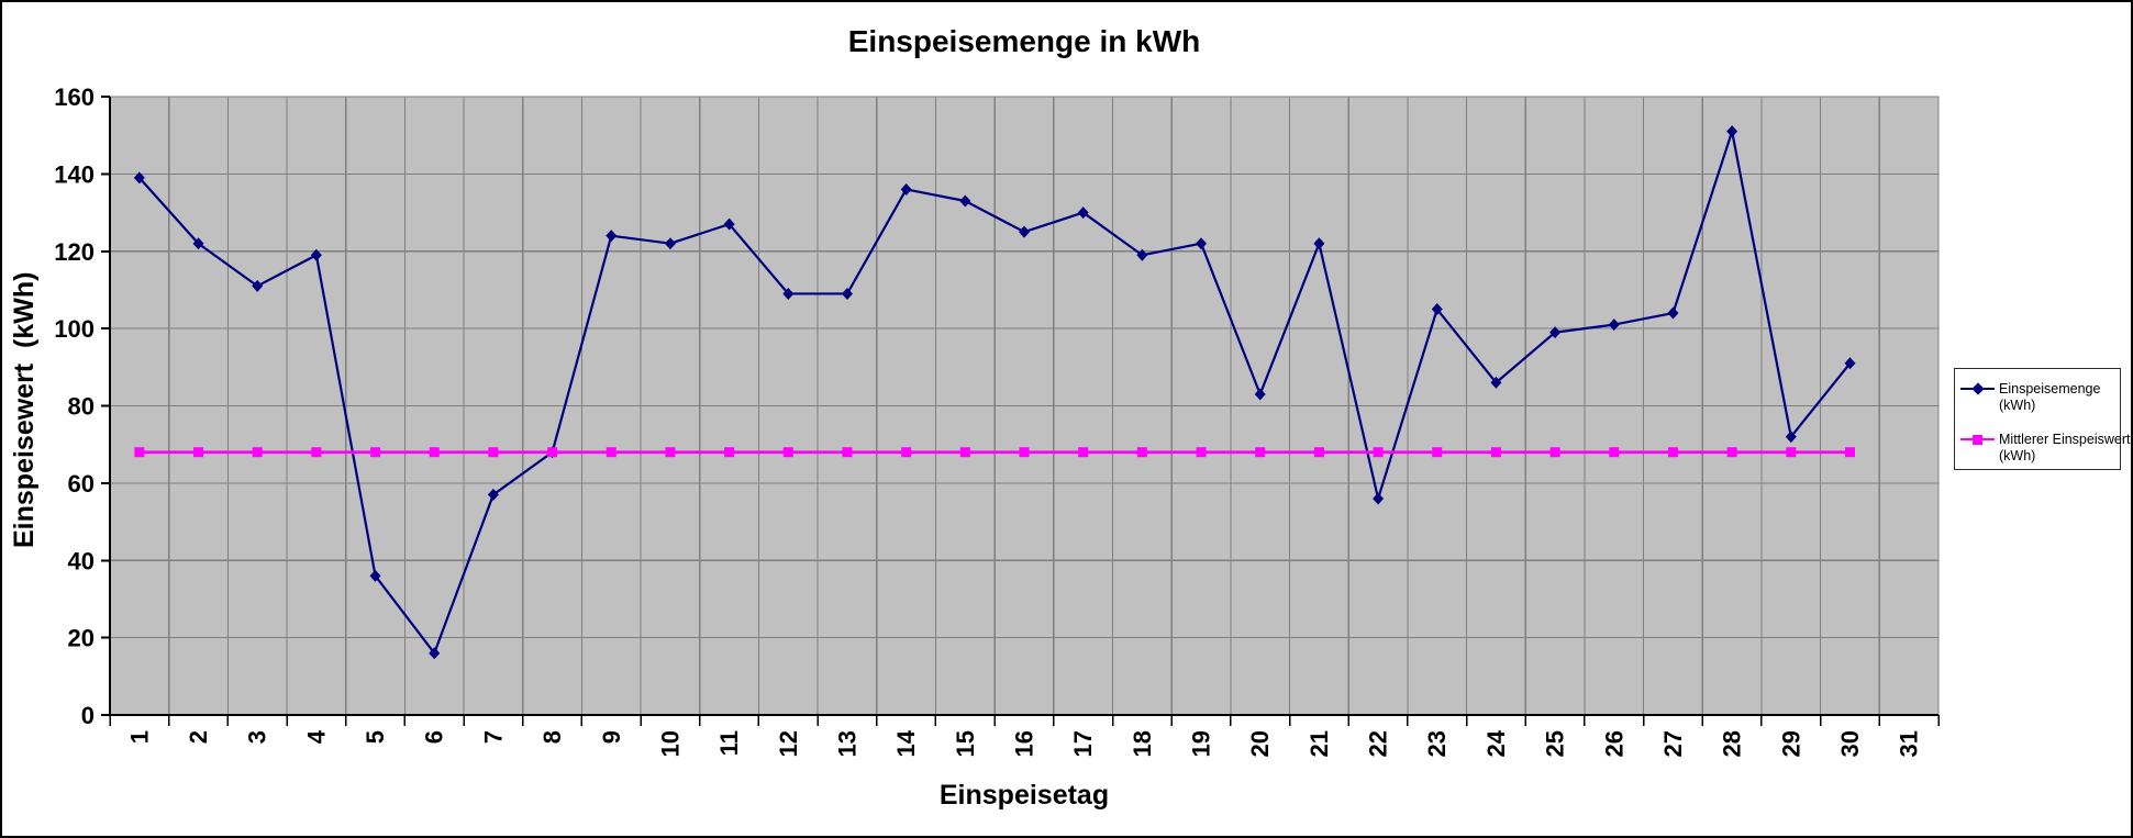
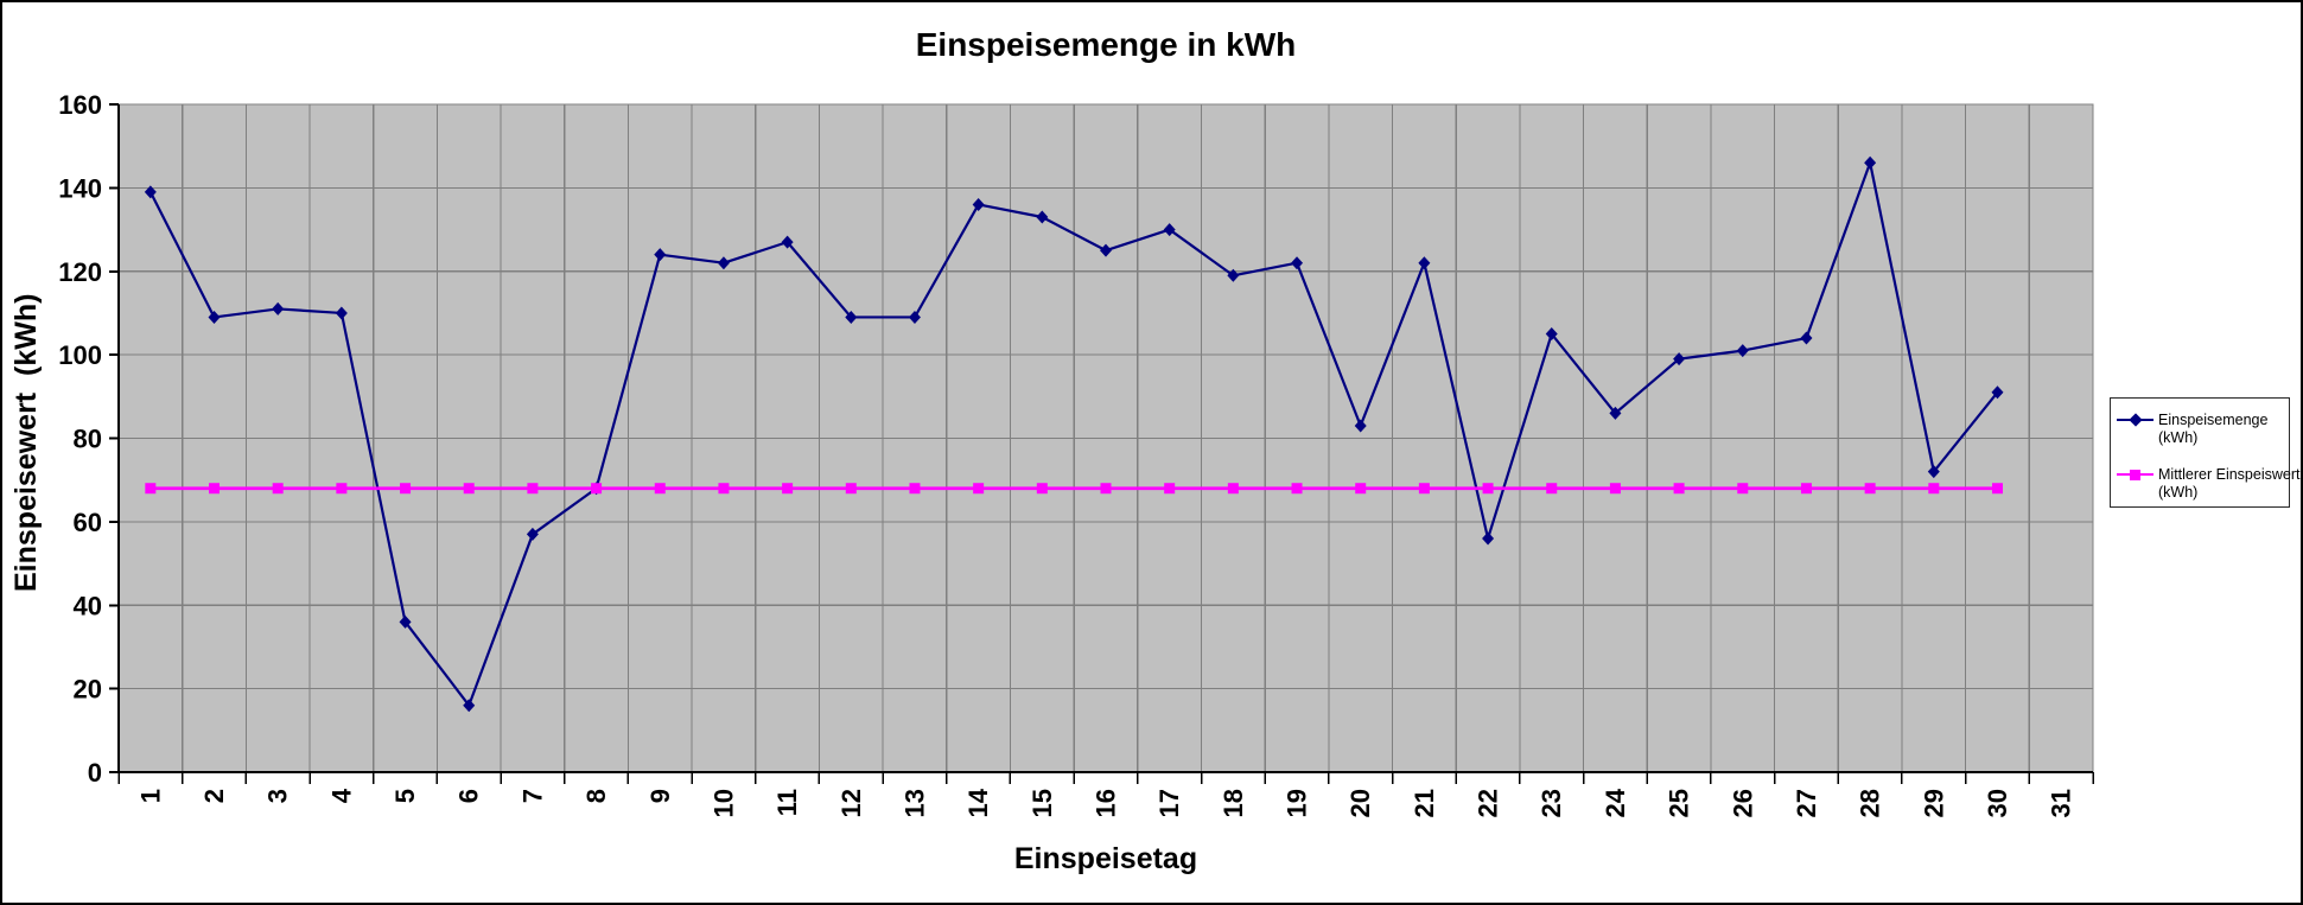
Einspeisemenge/2: 122 -> 109
Einspeisemenge/4: 119 -> 110
Einspeisemenge/28: 151 -> 146
